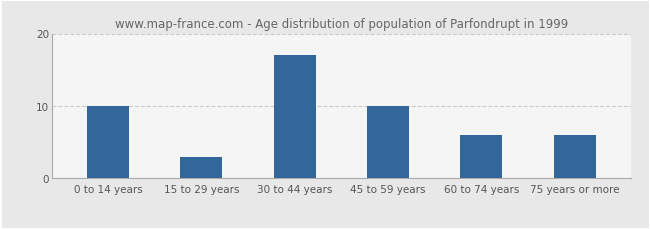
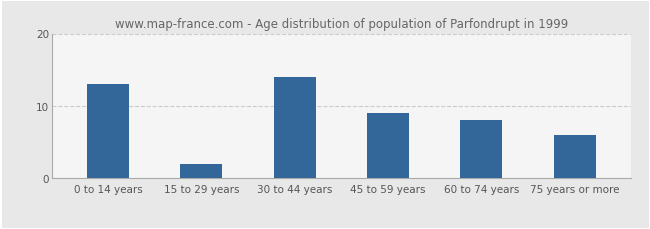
0 to 14 years: 10 -> 13
15 to 29 years: 3 -> 2
30 to 44 years: 17 -> 14
45 to 59 years: 10 -> 9
60 to 74 years: 6 -> 8
